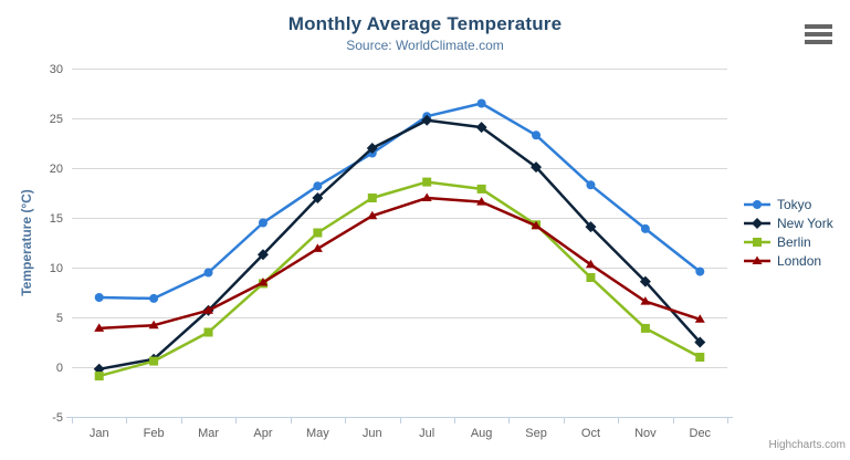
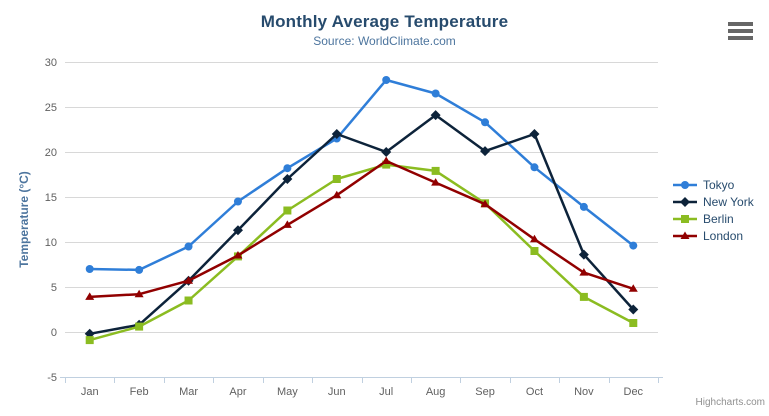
Tokyo/Jul: 25 -> 28
New York/Jul: 25 -> 20
London/Jul: 17 -> 19
New York/Oct: 14 -> 22
